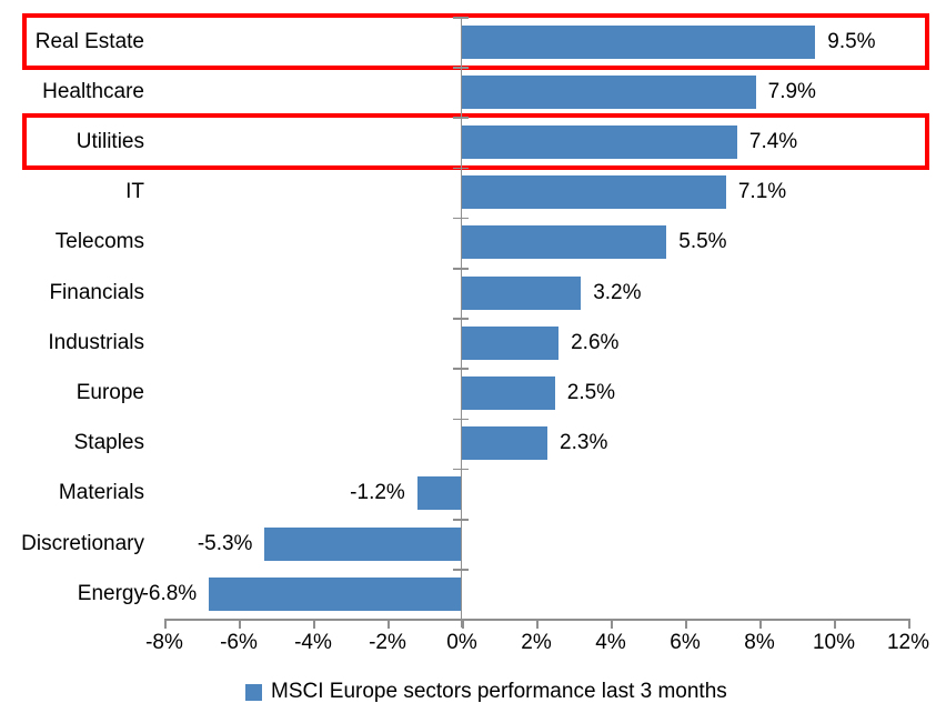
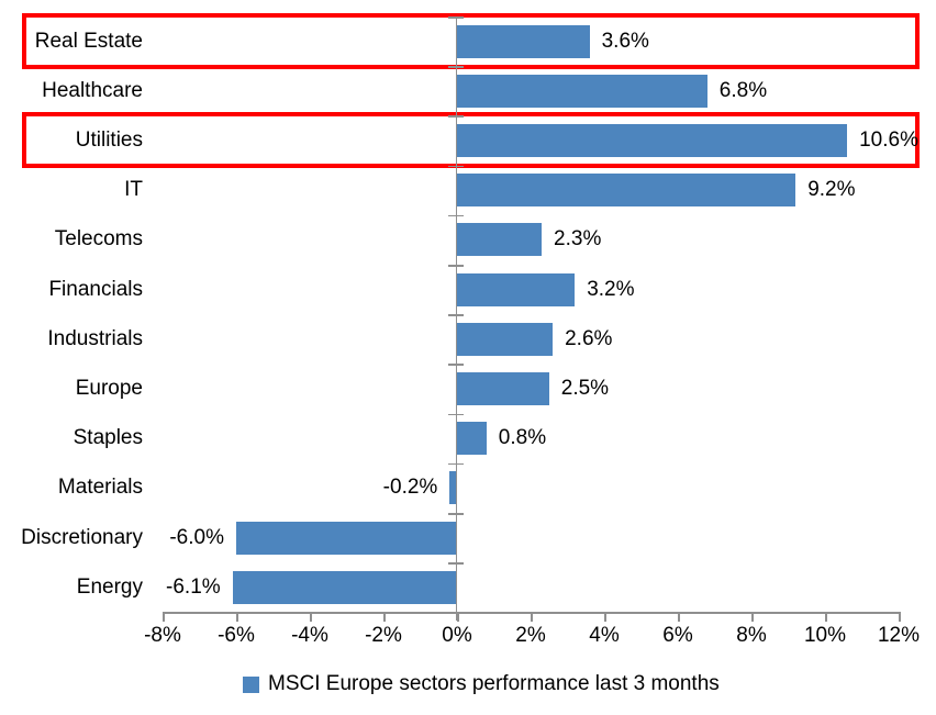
Real Estate: 9.5% -> 3.6%
Healthcare: 7.9% -> 6.8%
Utilities: 7.4% -> 10.6%
IT: 7.1% -> 9.2%
Telecoms: 5.5% -> 2.3%
Staples: 2.3% -> 0.8%
Materials: -1.2% -> -0.2%
Discretionary: -5.3% -> -6.0%
Energy: -6.8% -> -6.1%
